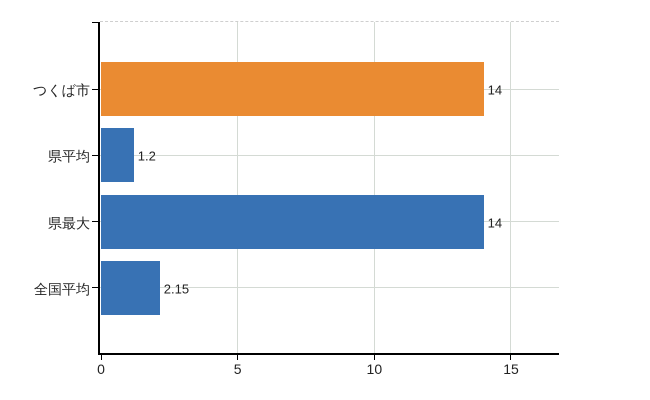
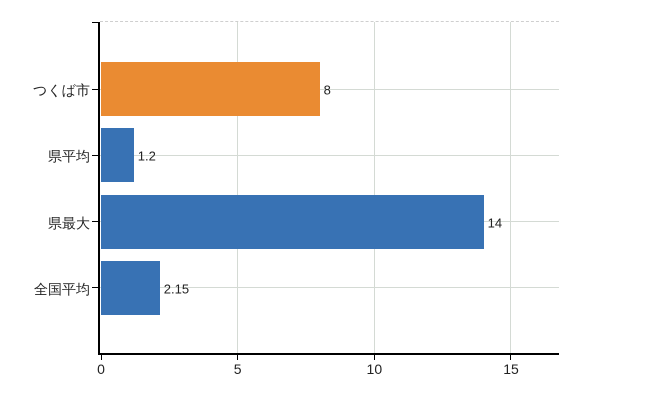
つくば市: 14 -> 8
